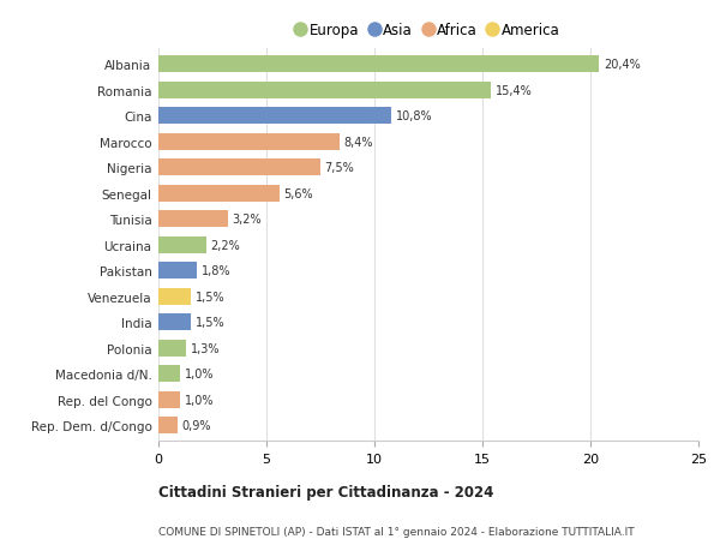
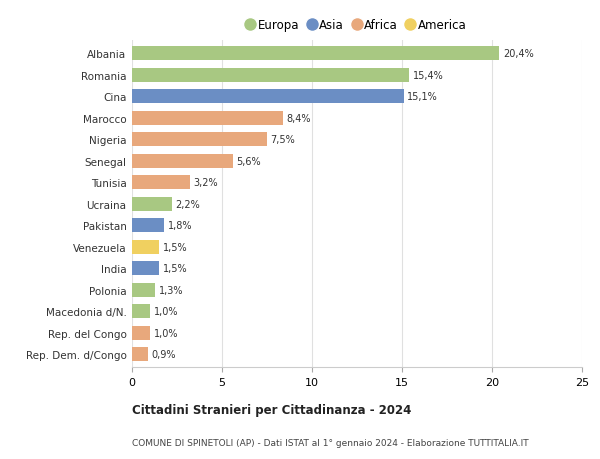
Cina: 10,8% -> 15,1%
